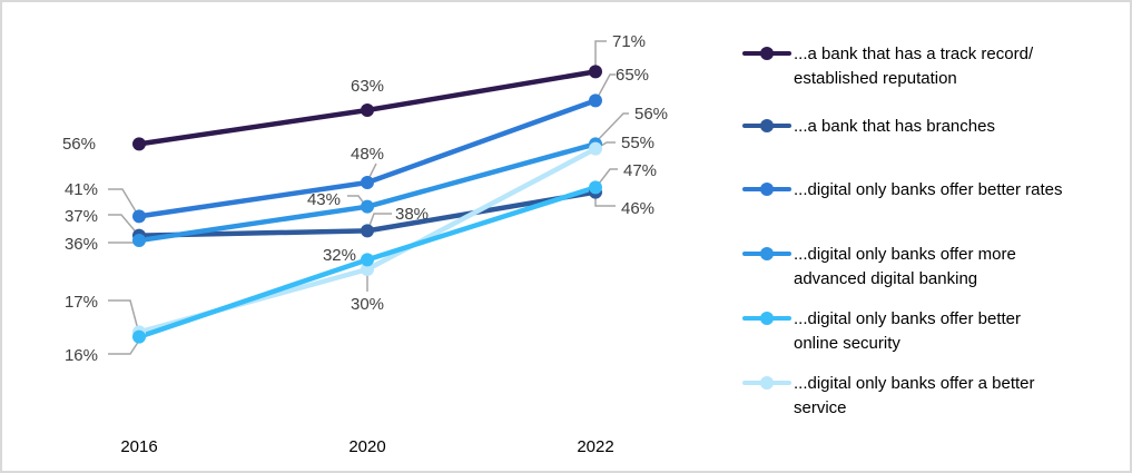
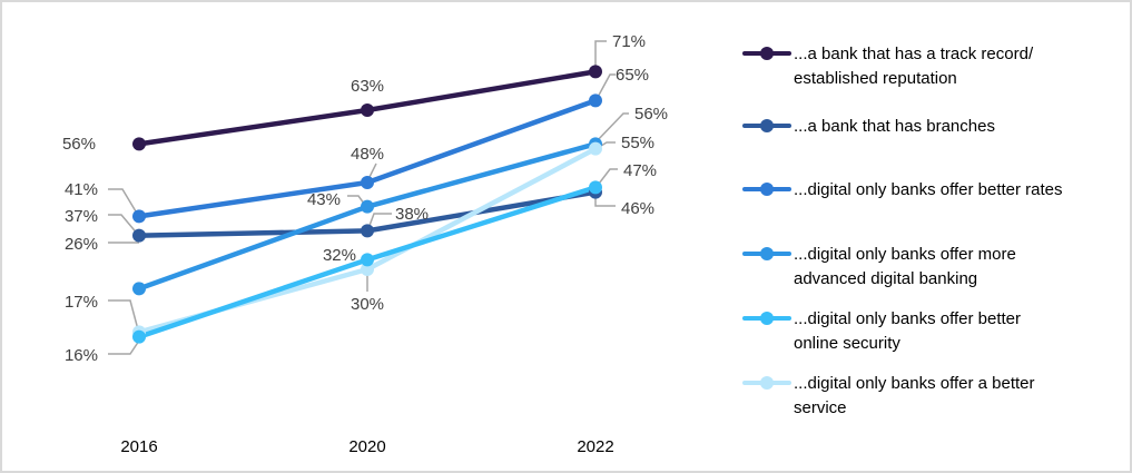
...digital only banks offer more advanced digital banking/2016: 36% -> 26%
